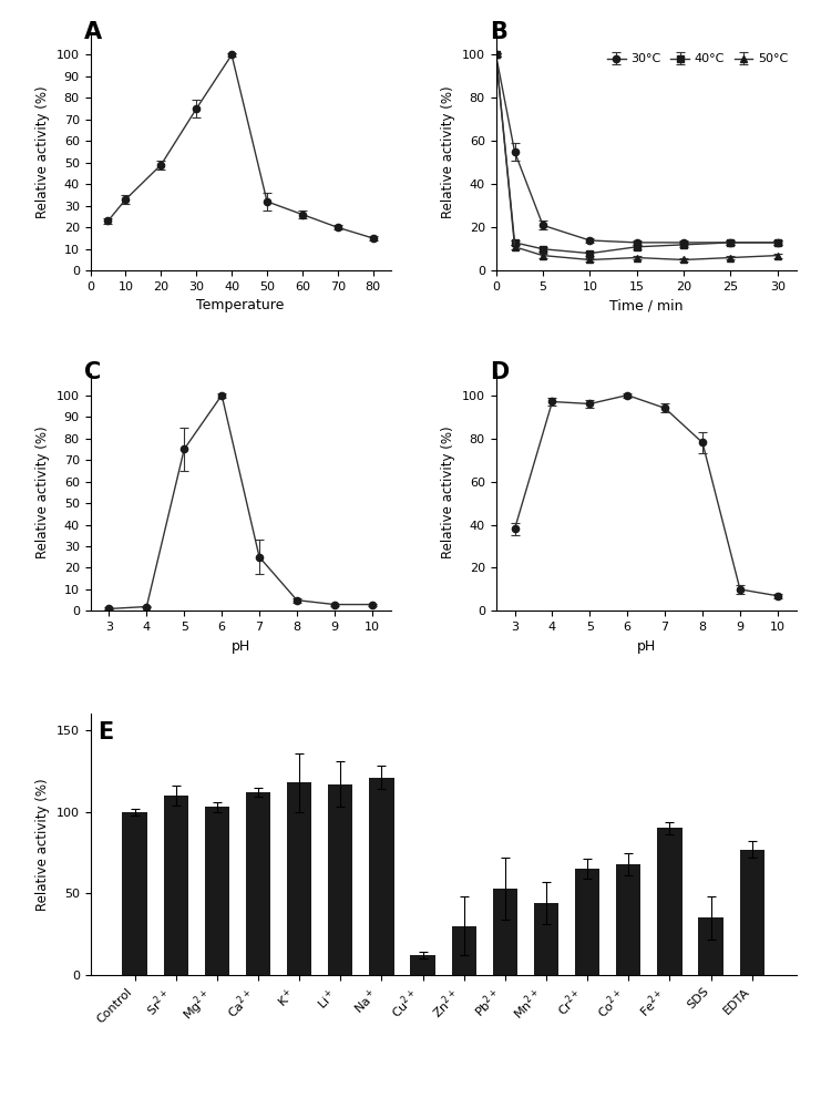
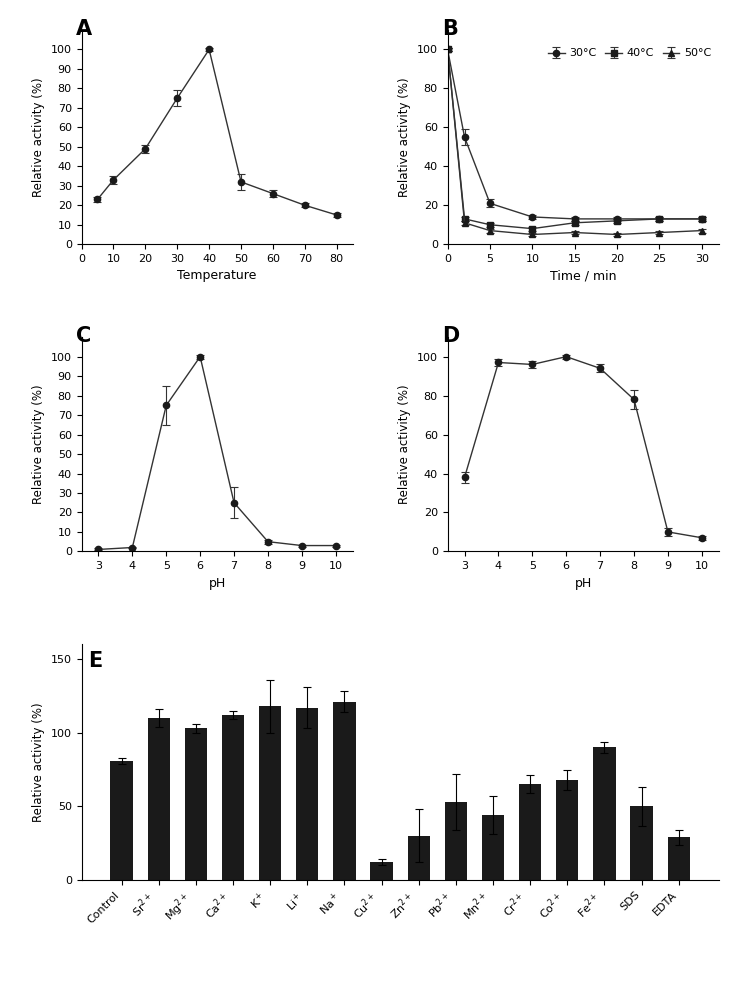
Control: 100 -> 81
SDS: 35 -> 50
EDTA: 77 -> 29
